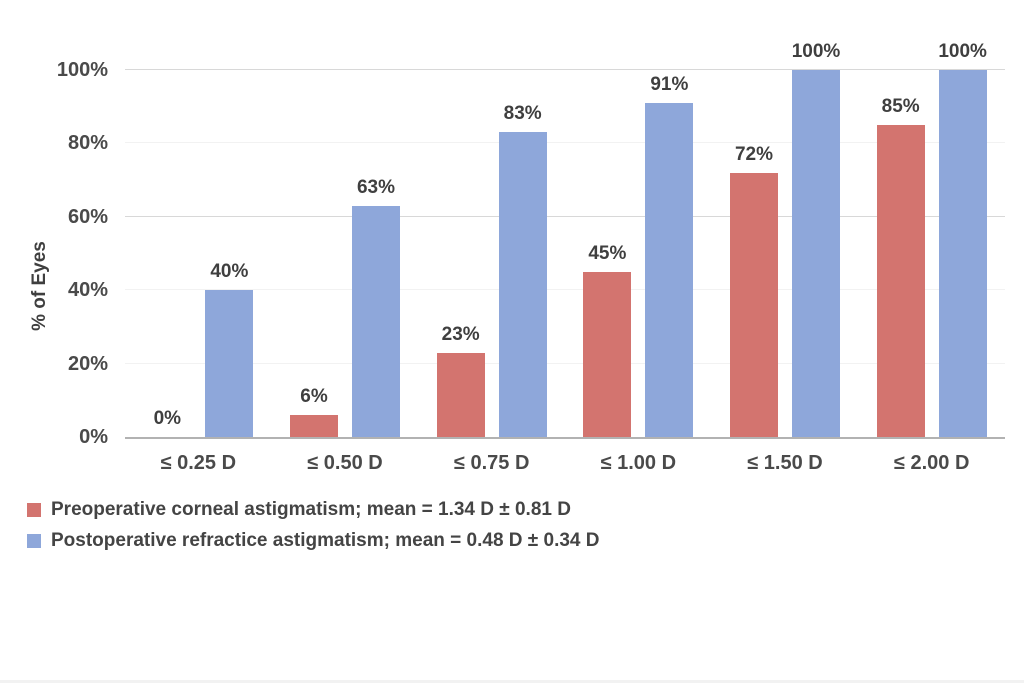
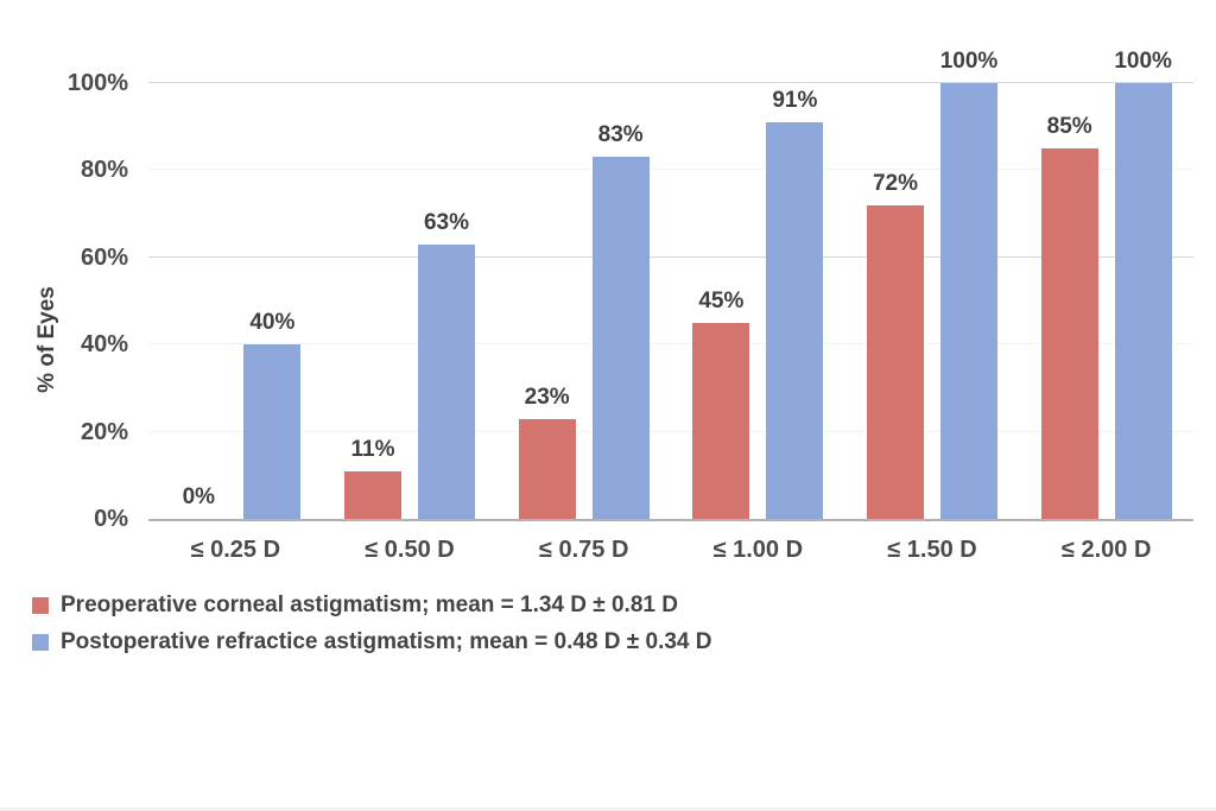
Preoperative corneal astigmatism; mean = 1.34 D ± 0.81 D/≤ 0.50 D: 6% -> 11%
